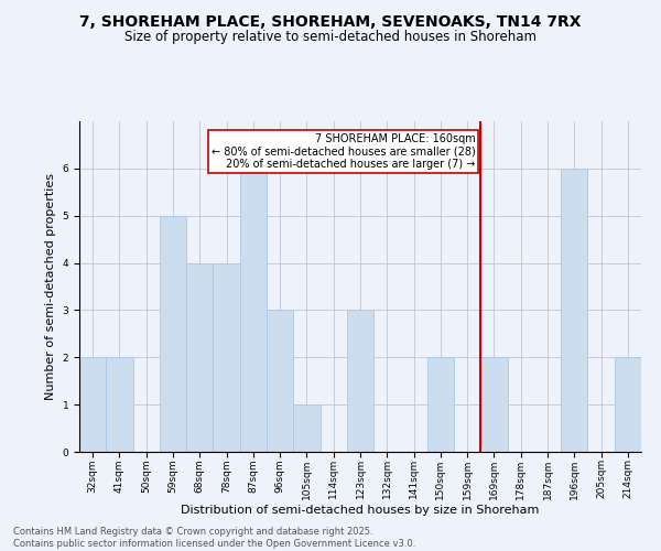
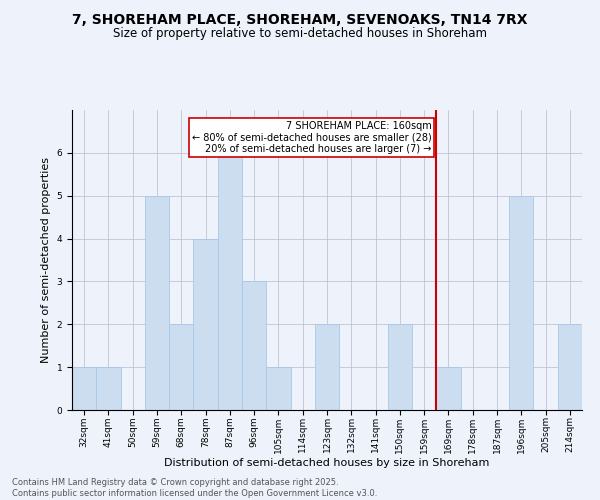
32sqm: 2 -> 1
41sqm: 2 -> 1
68sqm: 4 -> 2
123sqm: 3 -> 2
169sqm: 2 -> 1
196sqm: 6 -> 5
